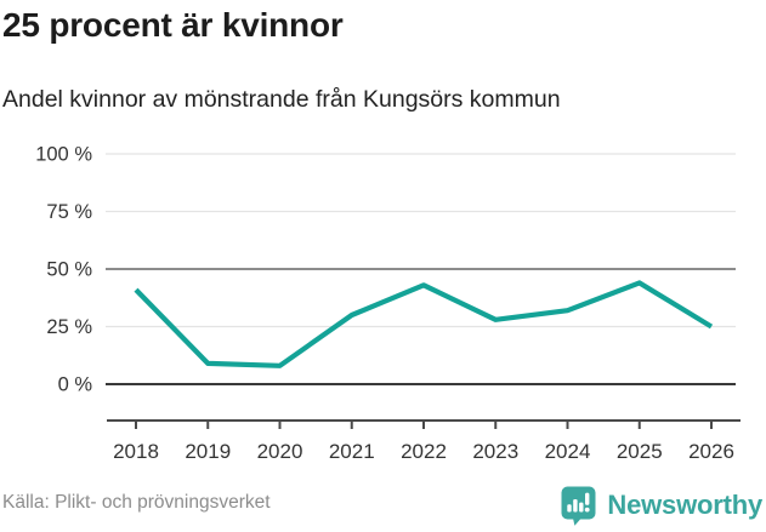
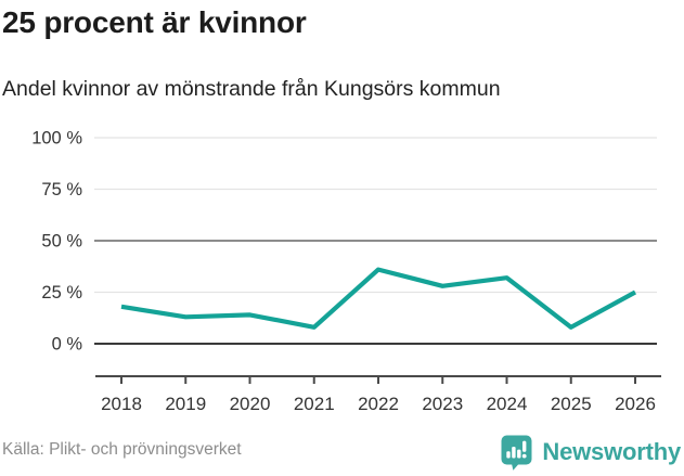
2018: 41% -> 18%
2019: 9% -> 13%
2020: 8% -> 14%
2021: 30% -> 8%
2022: 43% -> 36%
2025: 44% -> 8%
